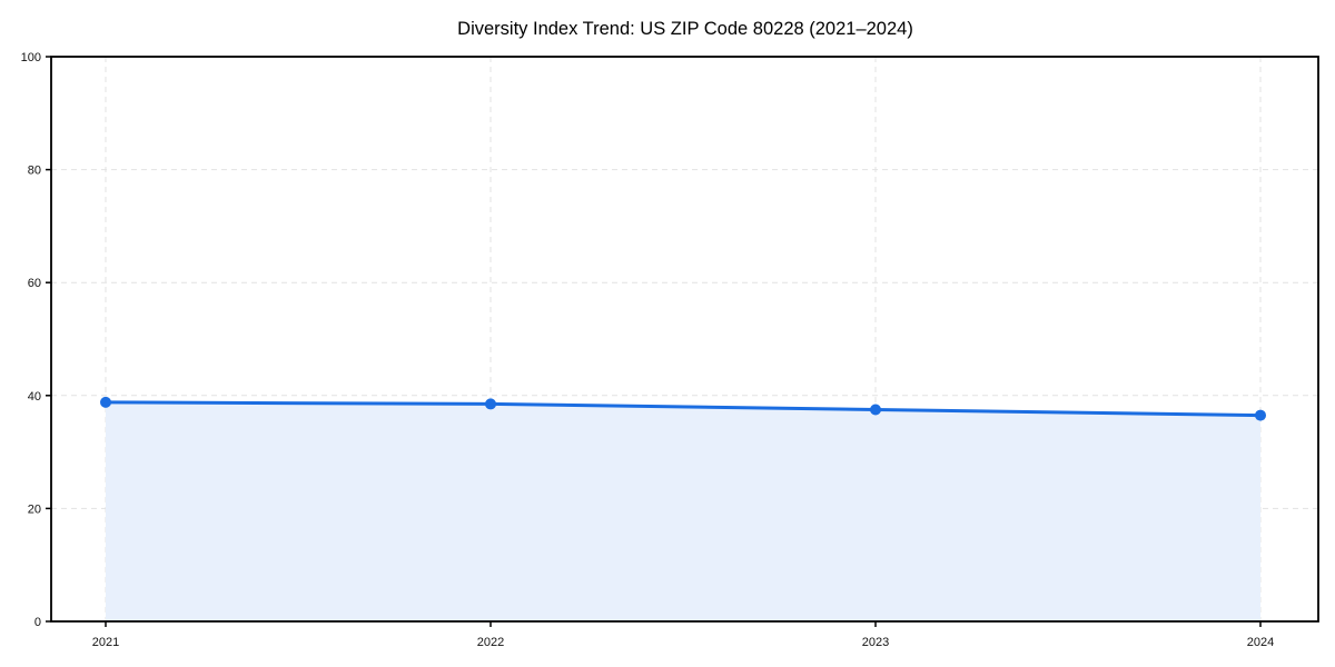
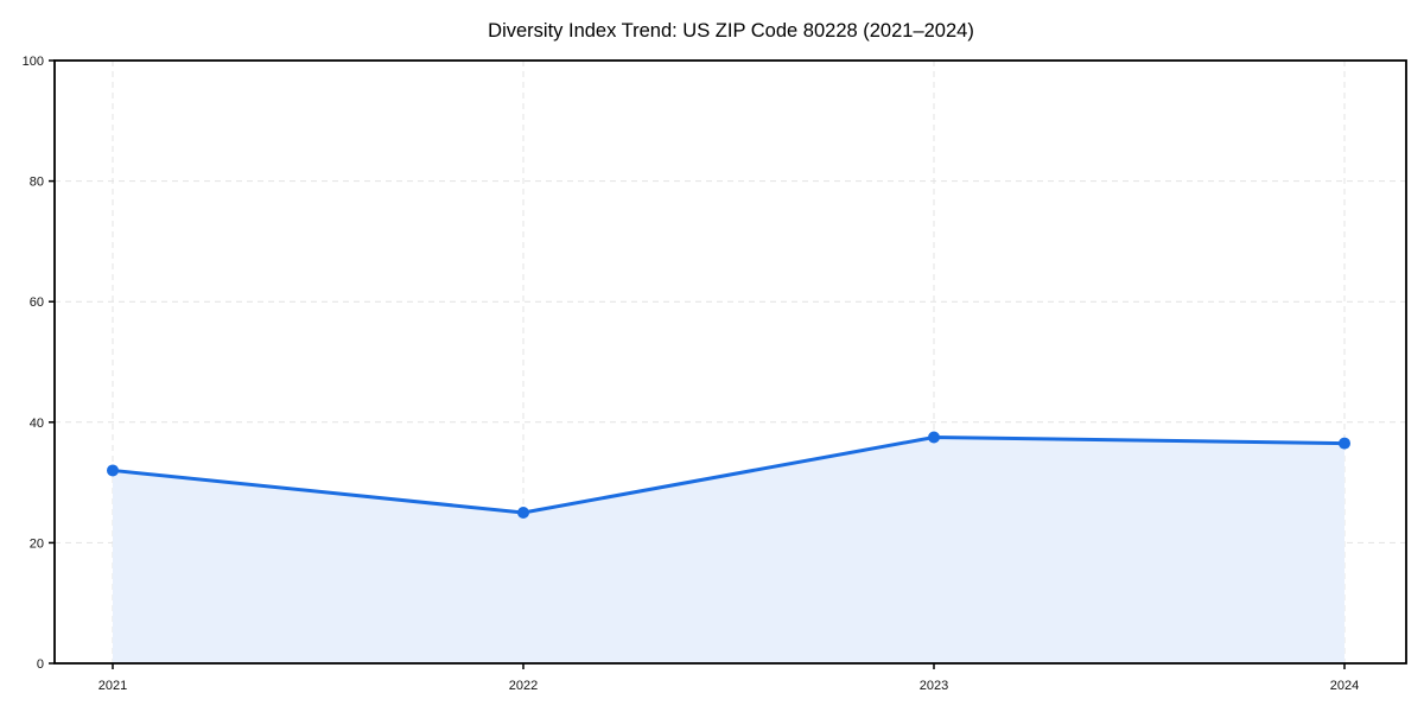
2021: 39 -> 32
2022: 38 -> 25
